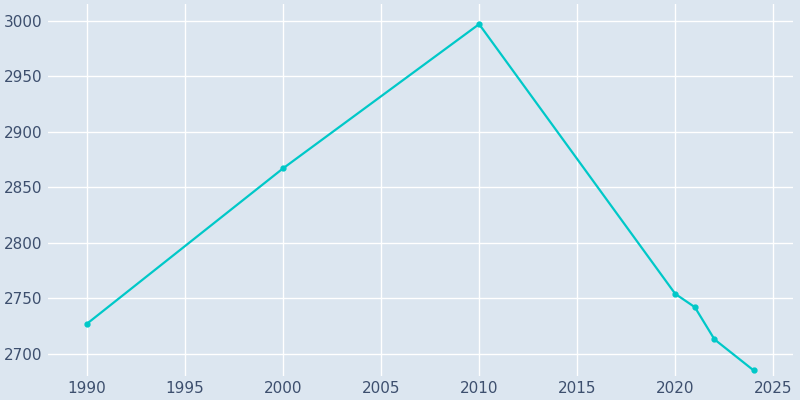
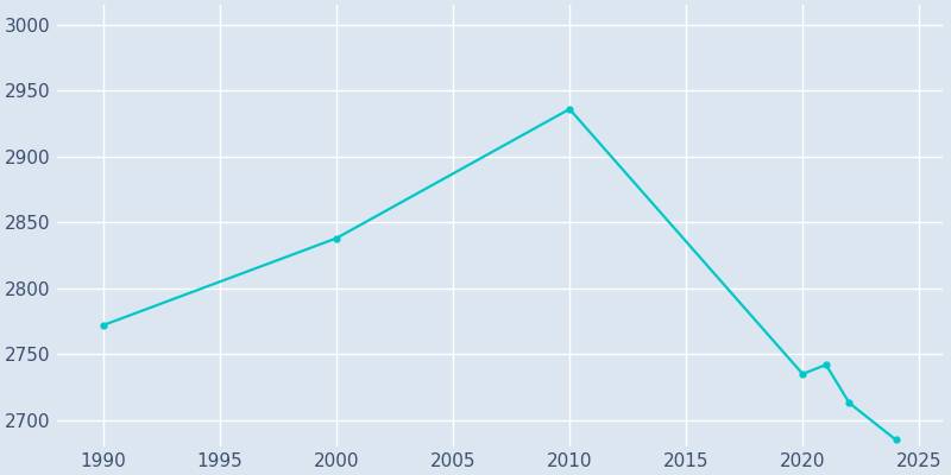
1990: 2727 -> 2772
2000: 2867 -> 2838
2010: 2997 -> 2936
2020: 2754 -> 2735
